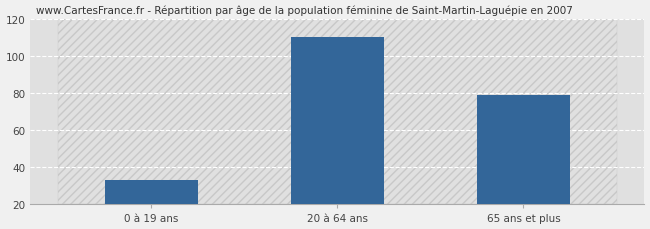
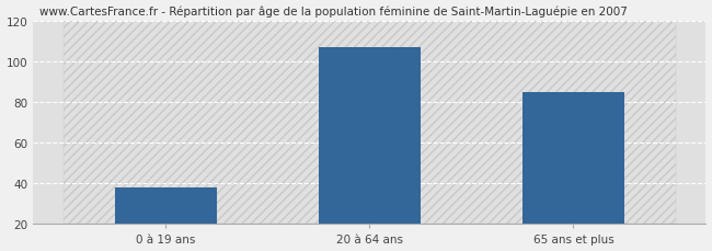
0 à 19 ans: 33 -> 38
20 à 64 ans: 110 -> 107
65 ans et plus: 79 -> 85
